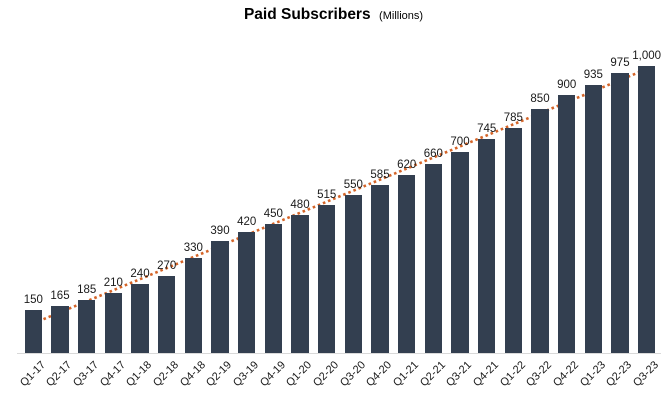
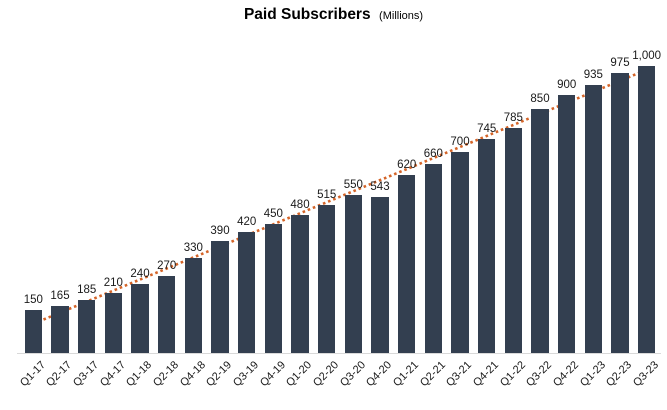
Q4-20: 585 -> 543
